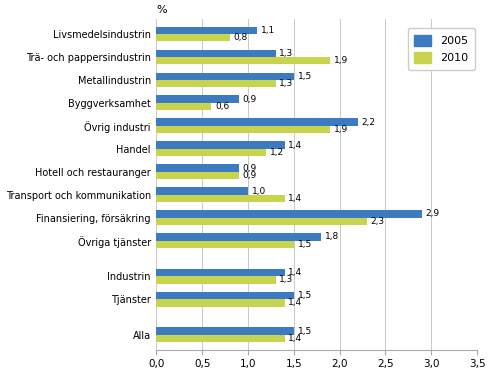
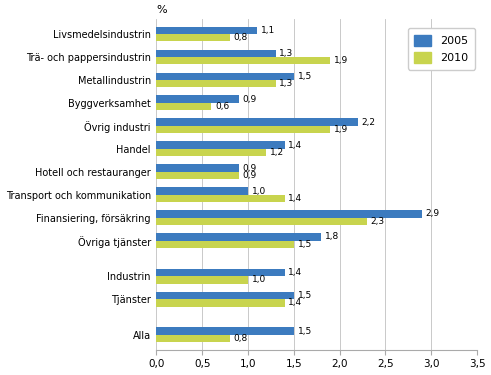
2010/Industrin: 1,3 -> 1,0
2010/Alla: 1,4 -> 0,8
